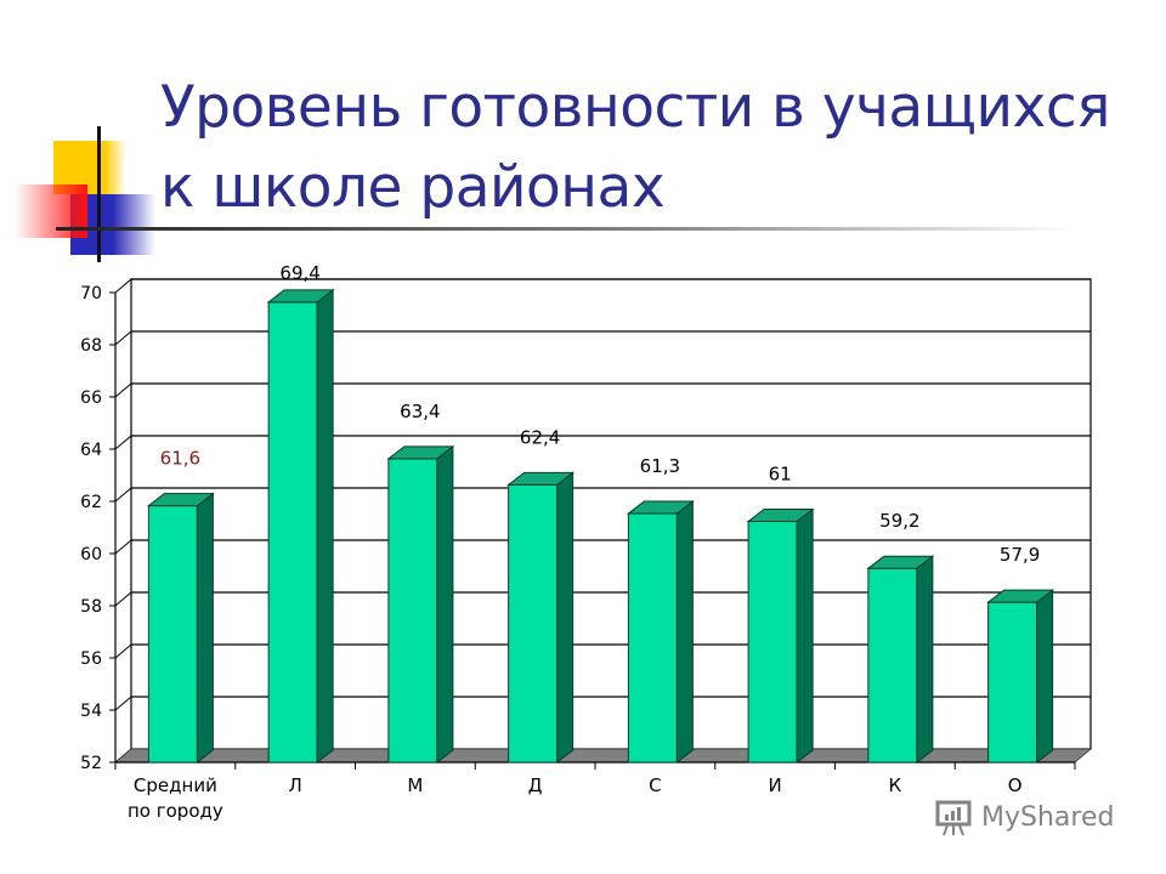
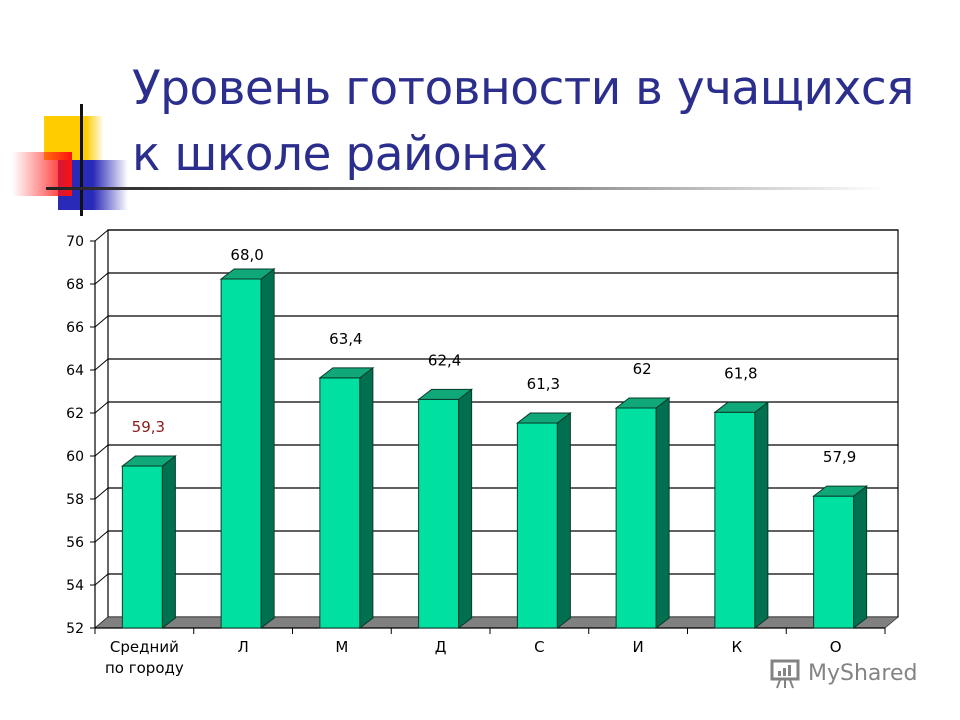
Средний по городу: 61,6 -> 59,3
Л: 69,4 -> 68,0
И: 61 -> 62
К: 59,2 -> 61,8
